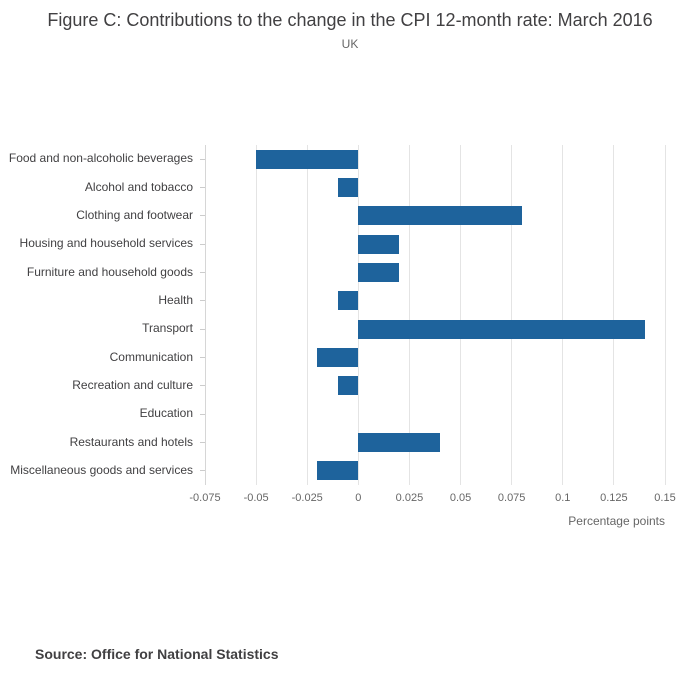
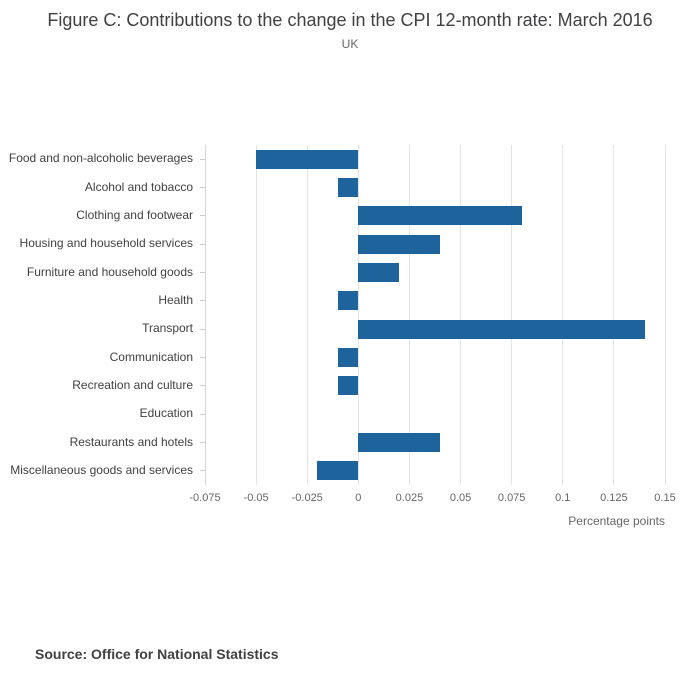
Housing and household services: 0.02 -> 0.04
Communication: -0.02 -> -0.01
